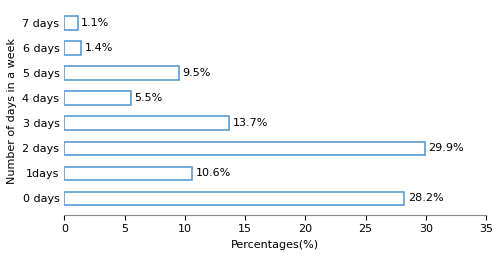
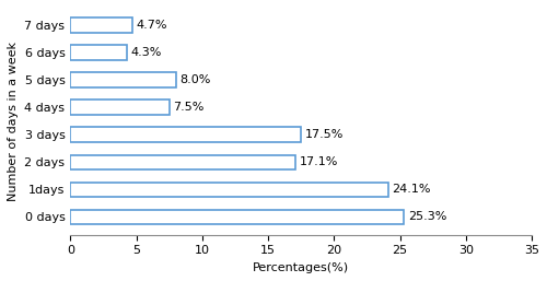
7 days: 1.1% -> 4.7%
6 days: 1.4% -> 4.3%
5 days: 9.5% -> 8.0%
4 days: 5.5% -> 7.5%
3 days: 13.7% -> 17.5%
2 days: 29.9% -> 17.1%
1days: 10.6% -> 24.1%
0 days: 28.2% -> 25.3%
